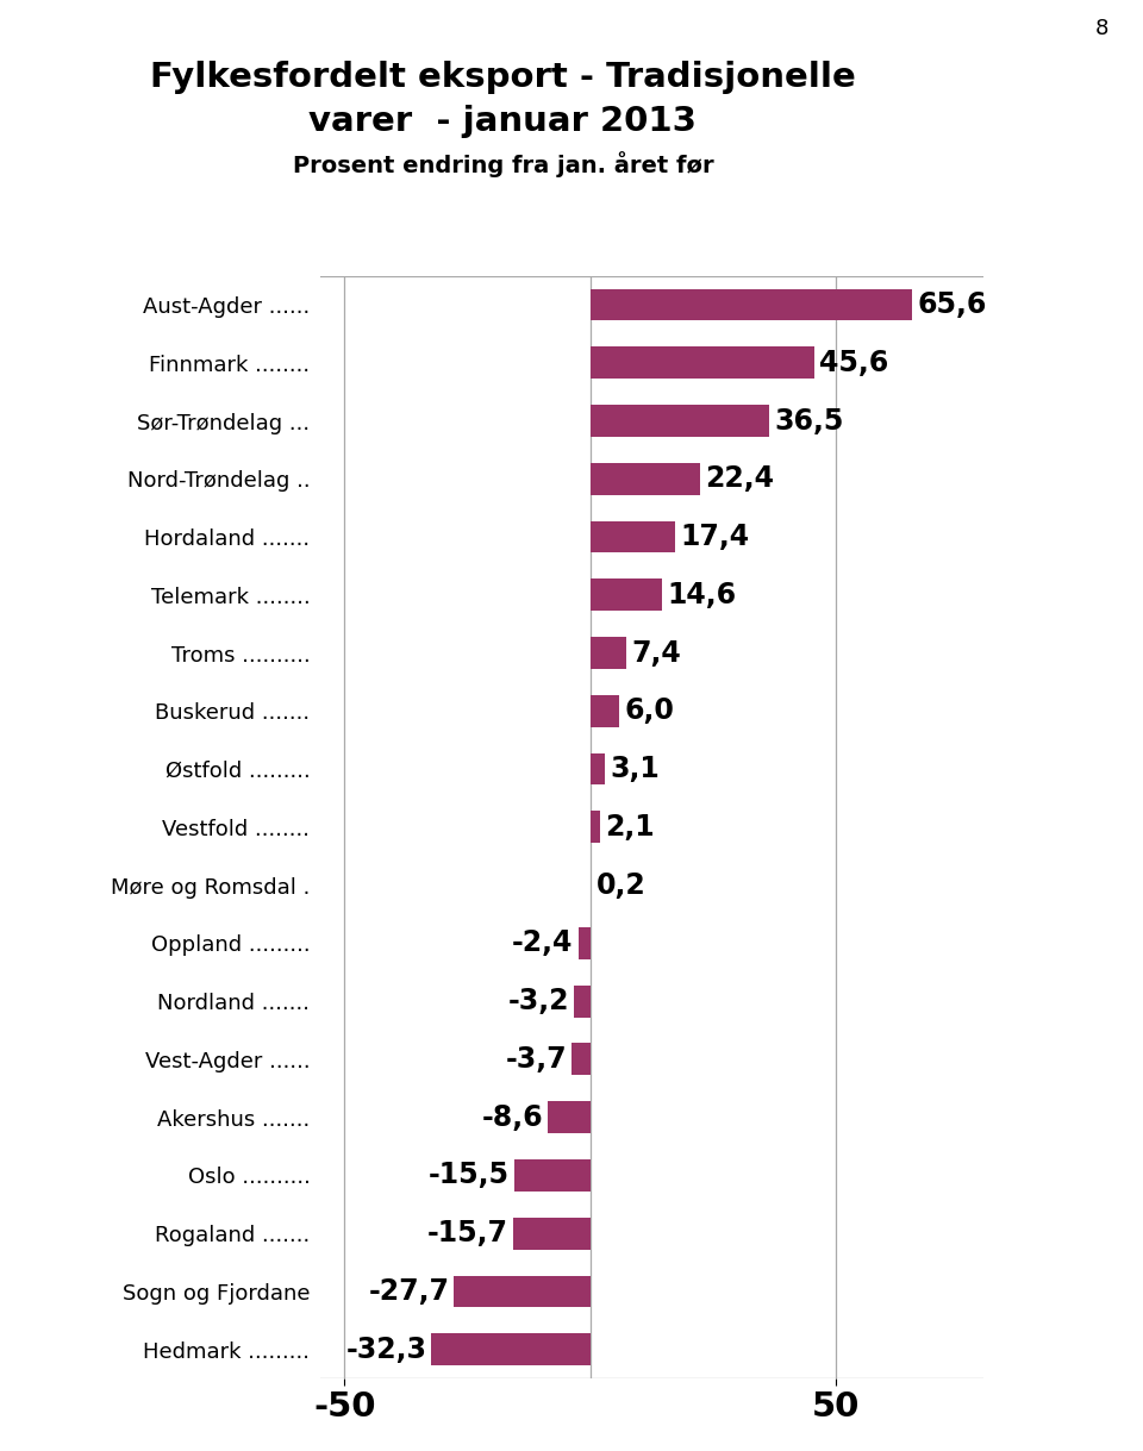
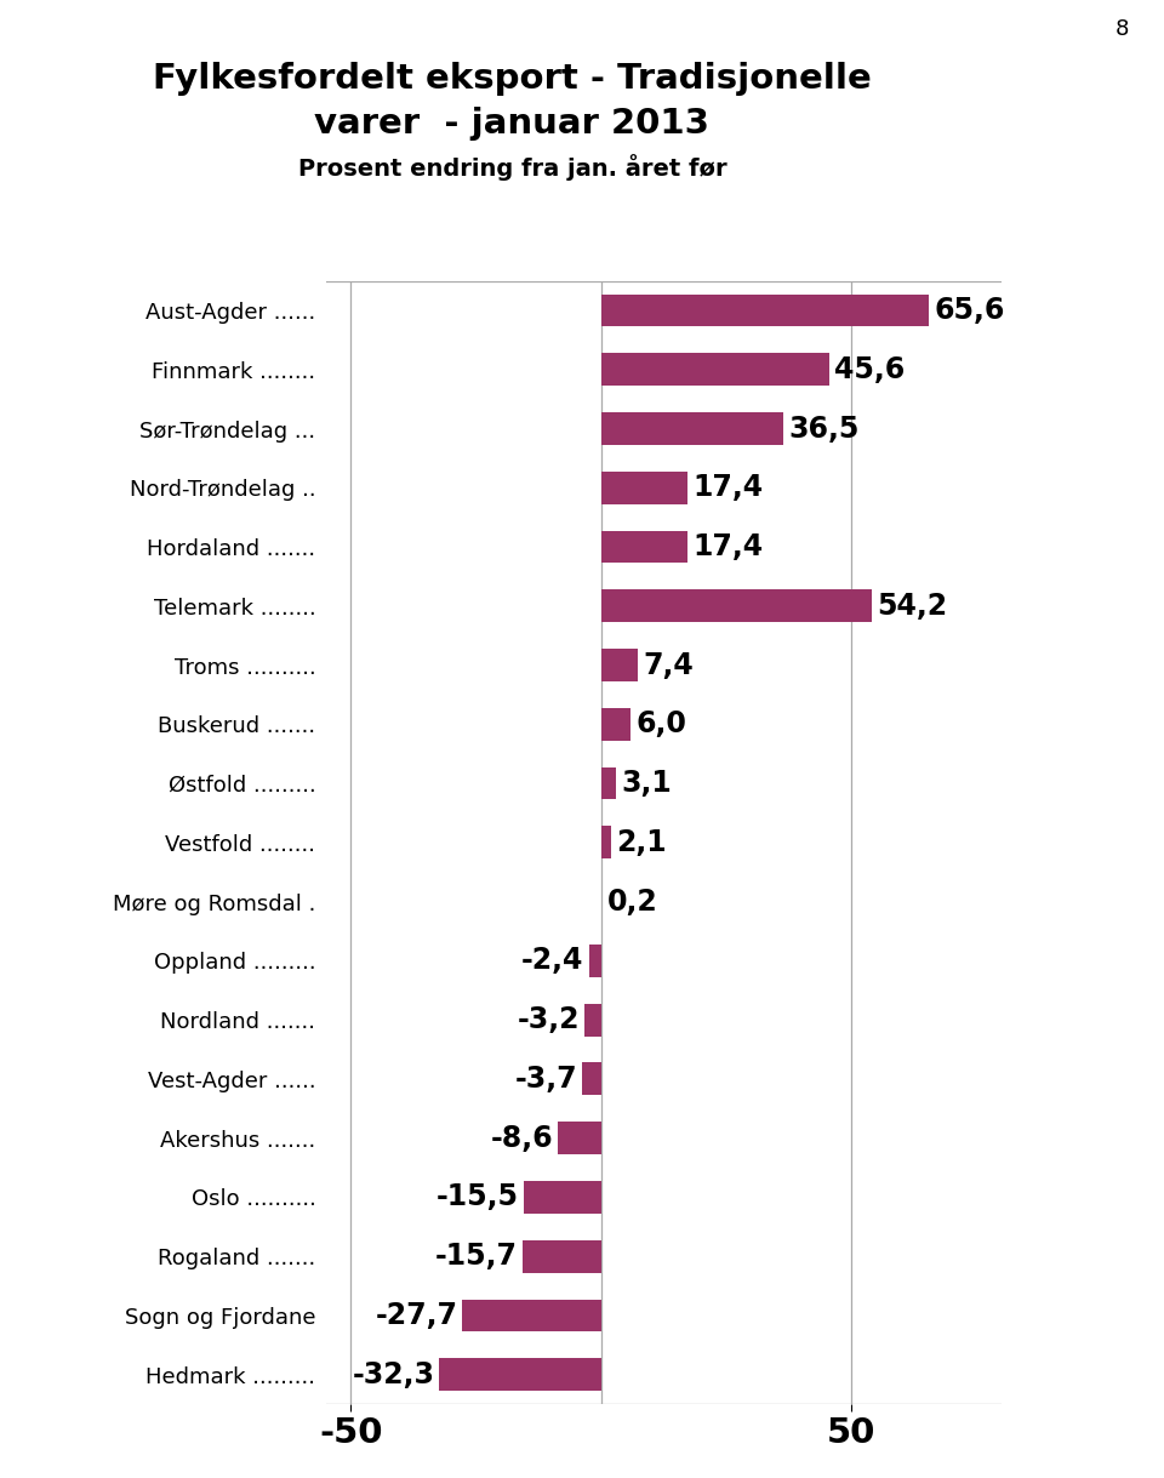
Nord-Trøndelag ..: 22,4 -> 17,4
Telemark ........: 14,6 -> 54,2
